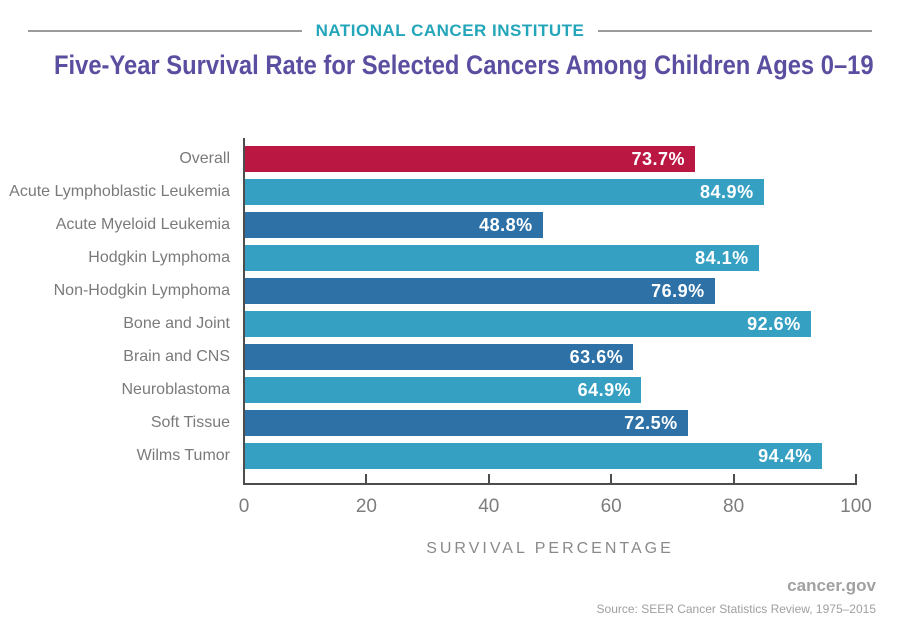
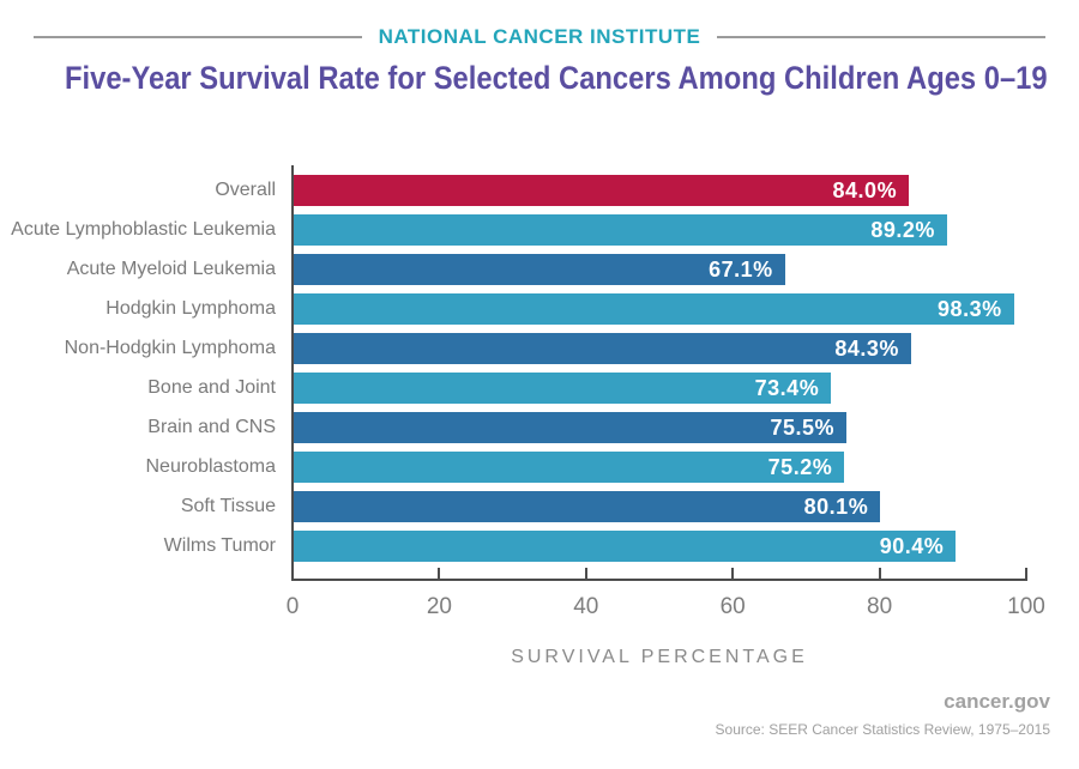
Overall: 73.7% -> 84.0%
Acute Lymphoblastic Leukemia: 84.9% -> 89.2%
Acute Myeloid Leukemia: 48.8% -> 67.1%
Hodgkin Lymphoma: 84.1% -> 98.3%
Non-Hodgkin Lymphoma: 76.9% -> 84.3%
Bone and Joint: 92.6% -> 73.4%
Brain and CNS: 63.6% -> 75.5%
Neuroblastoma: 64.9% -> 75.2%
Soft Tissue: 72.5% -> 80.1%
Wilms Tumor: 94.4% -> 90.4%
